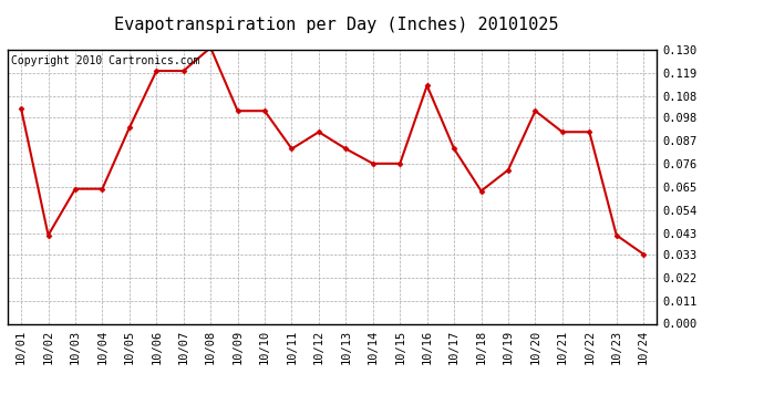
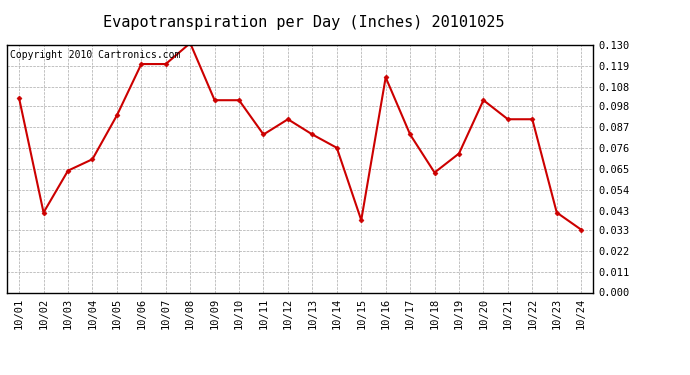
10/04: 0.064 -> 0.070
10/15: 0.076 -> 0.038
